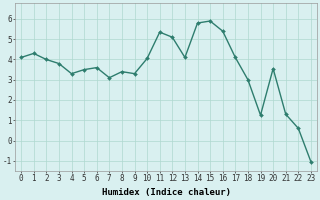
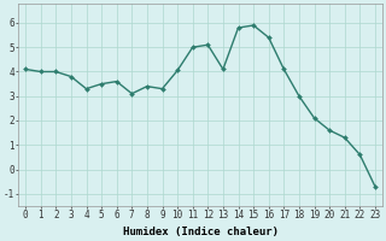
1: 4.30 -> 4.00
11: 5.35 -> 5.00
19: 1.25 -> 2.10
20: 3.55 -> 1.60
23: -1.05 -> -0.70
